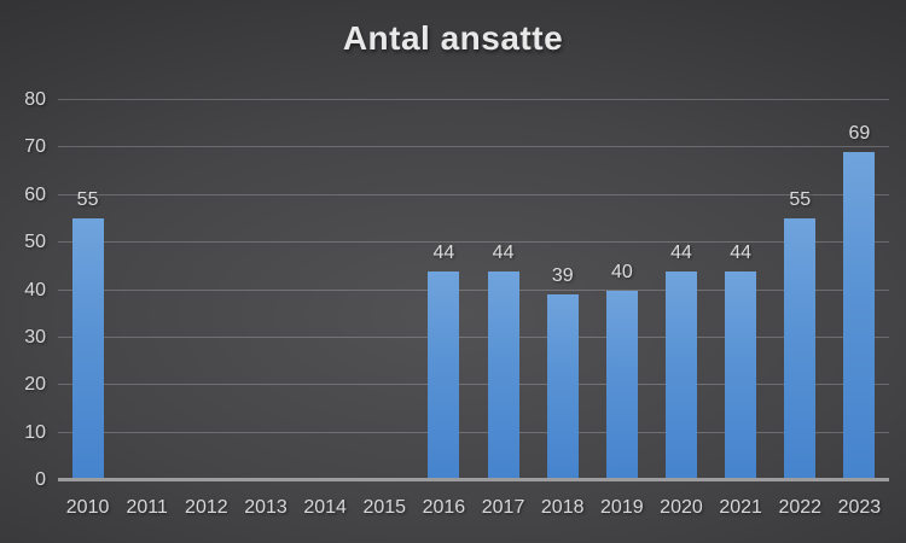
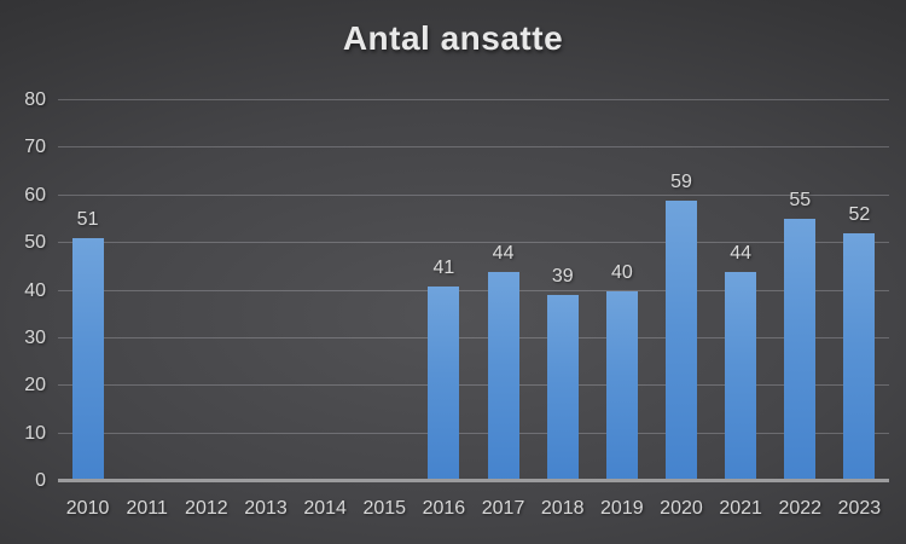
2010: 55 -> 51
2016: 44 -> 41
2020: 44 -> 59
2023: 69 -> 52
